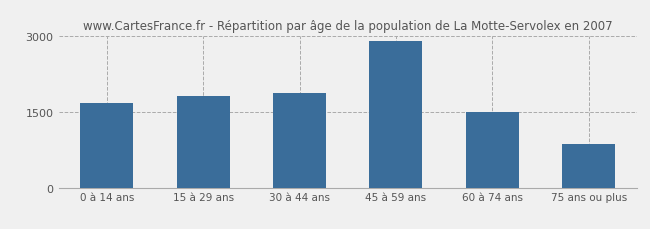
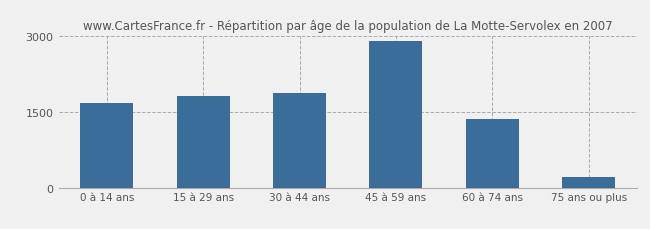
60 à 74 ans: 1490 -> 1360
75 ans ou plus: 870 -> 200
